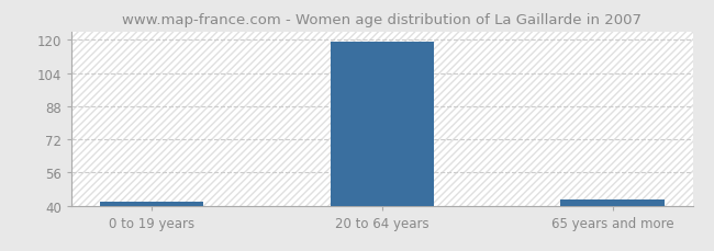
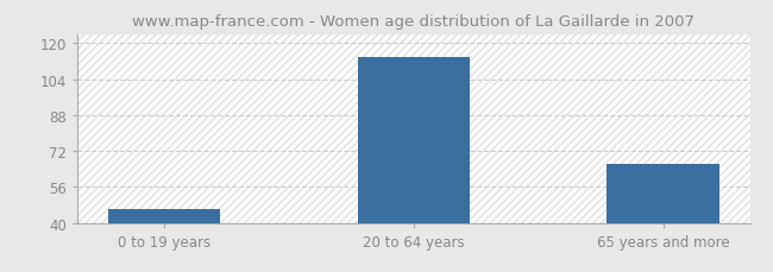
0 to 19 years: 42 -> 46
20 to 64 years: 119 -> 114
65 years and more: 43 -> 66
